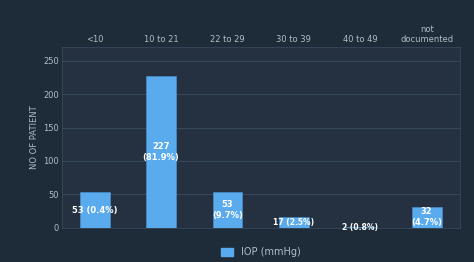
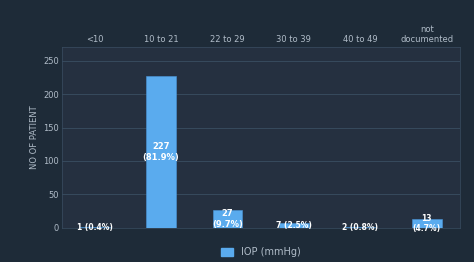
<10: 53 -> 1
22 to 29: 53 -> 27
30 to 39: 17 -> 7
not documented: 32 -> 13
